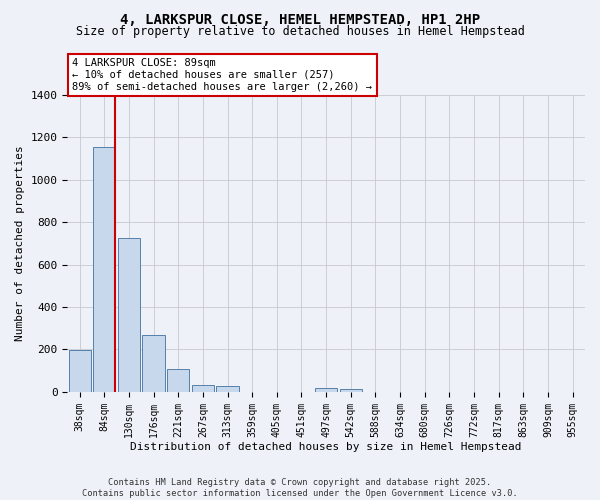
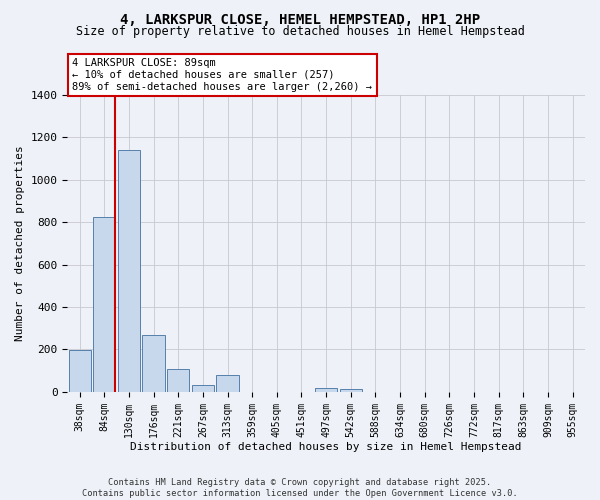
84sqm: 1155 -> 825
130sqm: 725 -> 1140
313sqm: 26 -> 80
